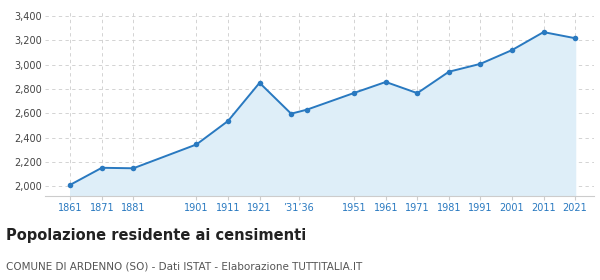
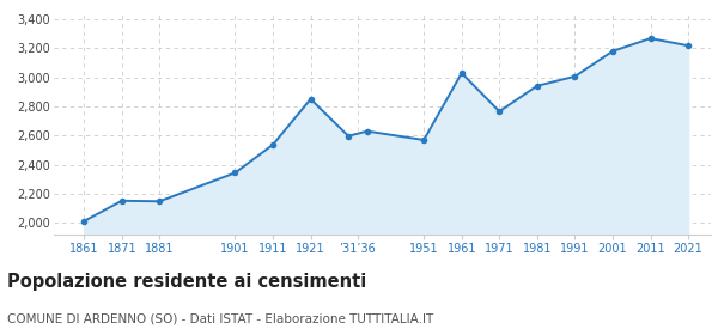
1951: 2,770 -> 2,570
1961: 2,860 -> 3,030
2001: 3,120 -> 3,180
